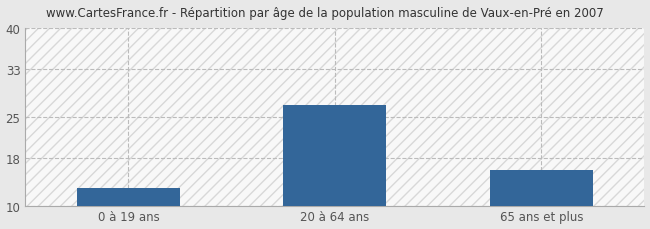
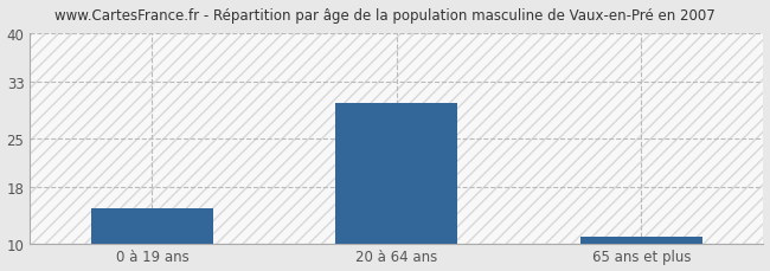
0 à 19 ans: 13 -> 15
20 à 64 ans: 27 -> 30
65 ans et plus: 16 -> 11
